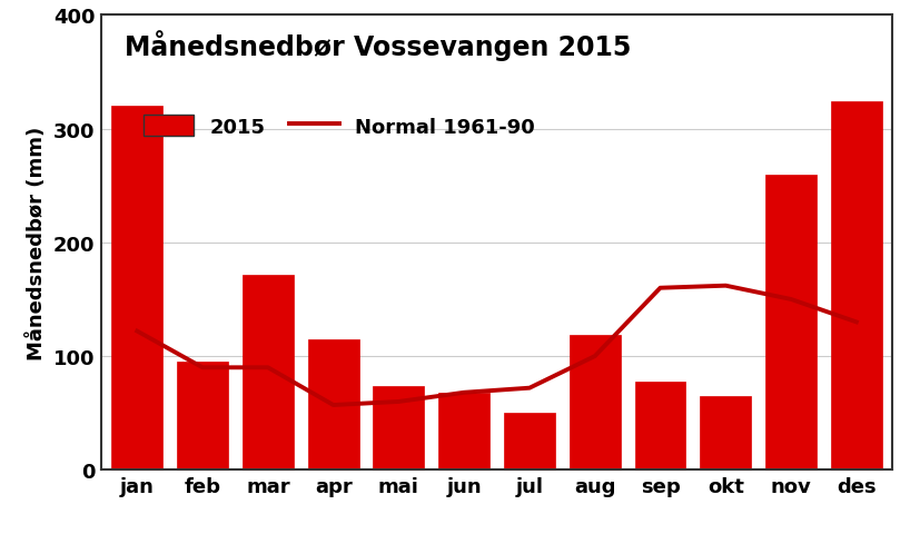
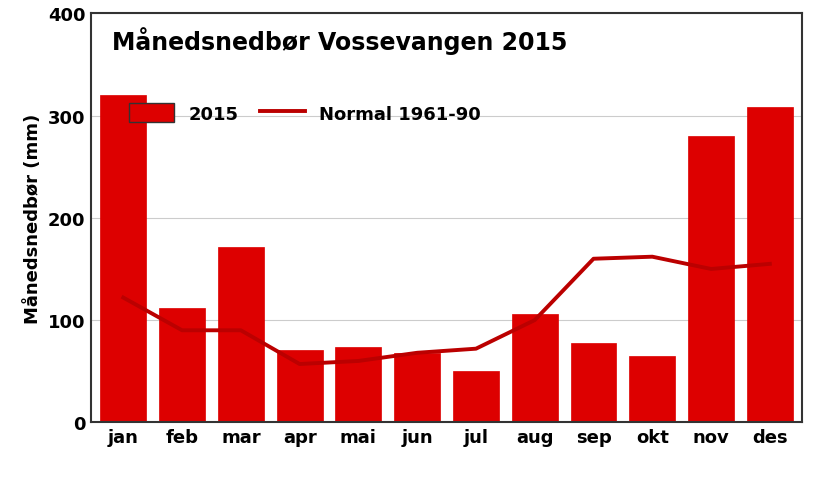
2015/feb: 95 -> 112
2015/apr: 115 -> 71
2015/aug: 119 -> 106
2015/nov: 260 -> 280
2015/des: 324 -> 308
Normal 1961-90/des: 130 -> 155
